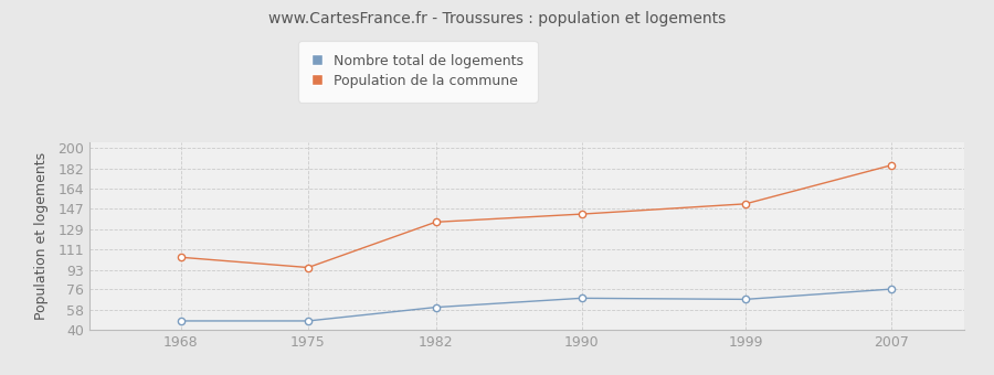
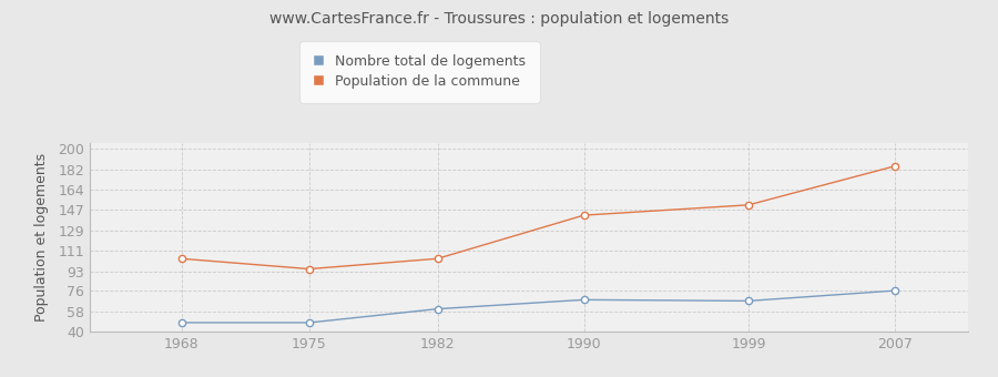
Population de la commune/1982: 135 -> 104
